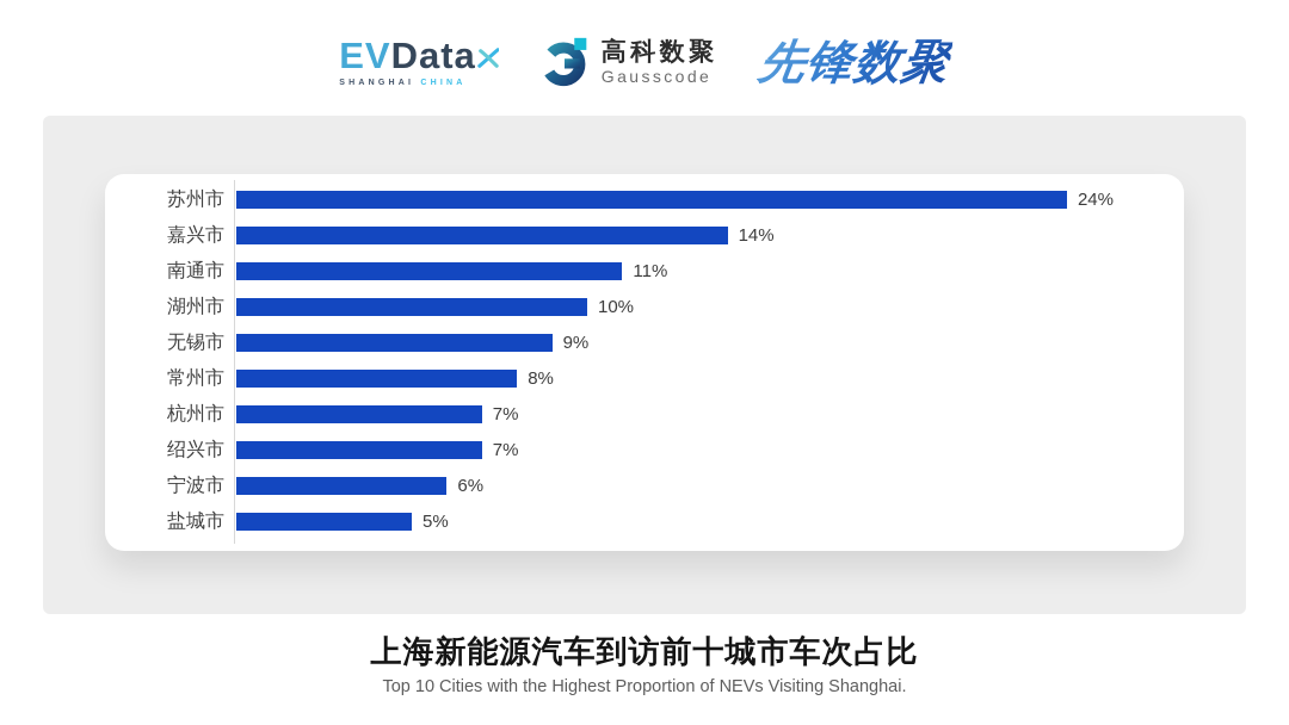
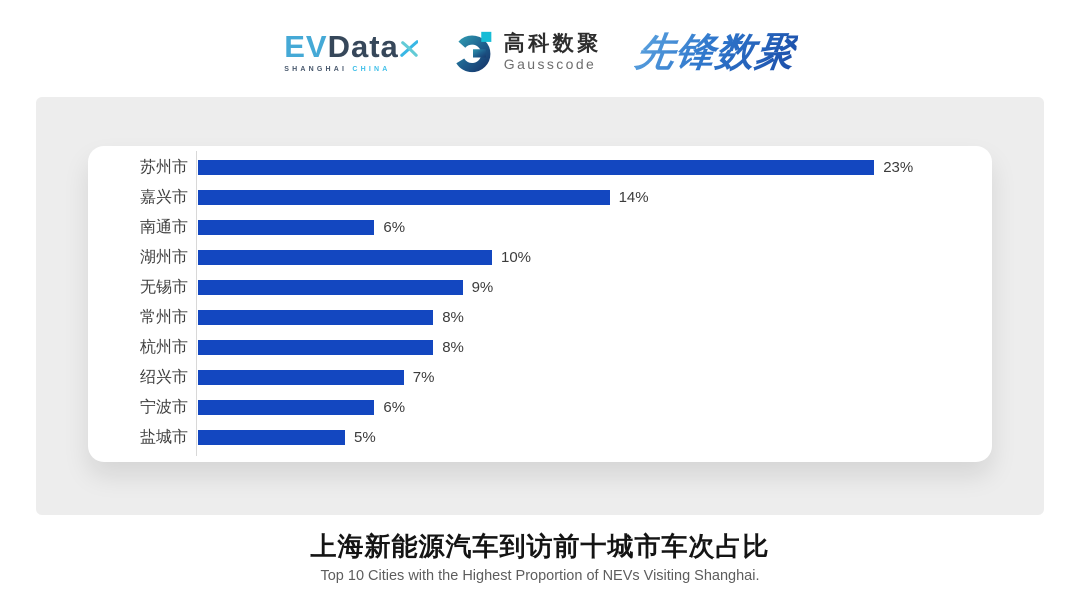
苏州市: 24% -> 23%
南通市: 11% -> 6%
杭州市: 7% -> 8%
